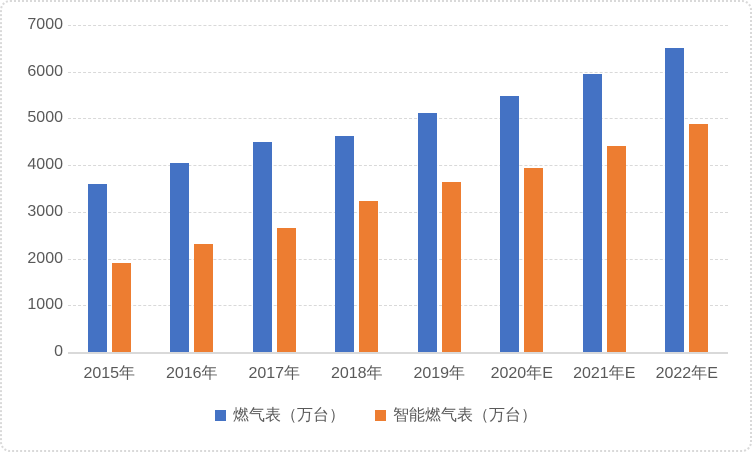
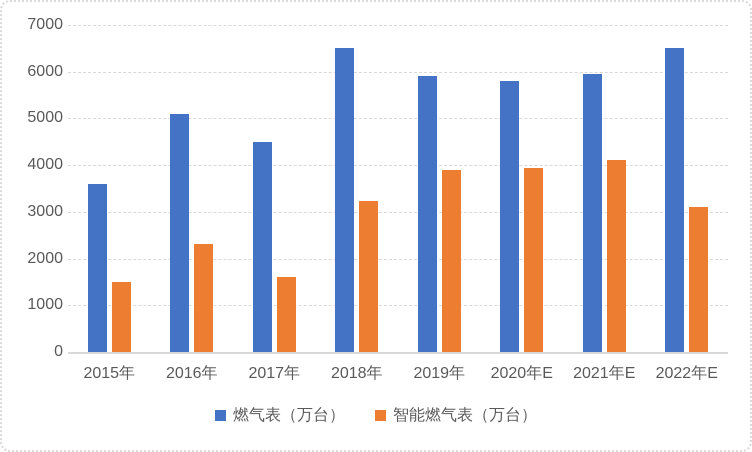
智能燃气表（万台）/2015年: 1900 -> 1500
燃气表（万台）/2016年: 4000 -> 5100
智能燃气表（万台）/2017年: 2700 -> 1600
燃气表（万台）/2018年: 4600 -> 6500
燃气表（万台）/2019年: 5100 -> 5900
智能燃气表（万台）/2019年: 3600 -> 3900
燃气表（万台）/2020年E: 5500 -> 5800
智能燃气表（万台）/2021年E: 4400 -> 4100
智能燃气表（万台）/2022年E: 4900 -> 3100
